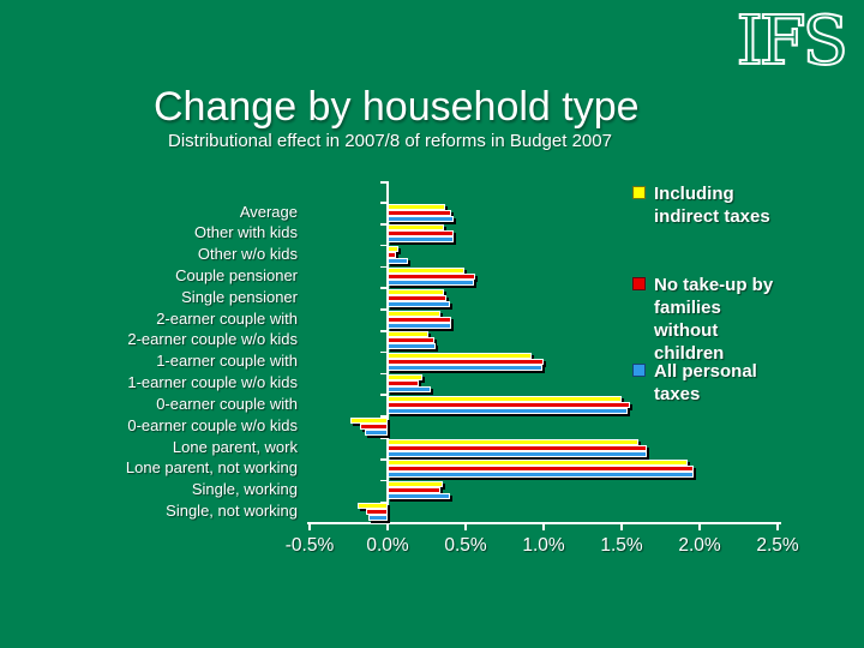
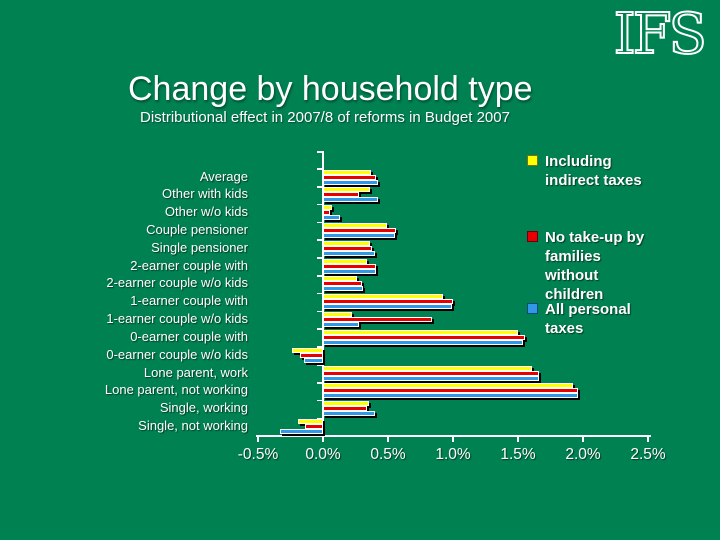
No take-up by families without children/Other with kids: 0.42% -> 0.28%
No take-up by families without children/1-earner couple w/o kids: 0.20% -> 0.84%
All personal taxes/Single, not working: -0.12% -> -0.33%
